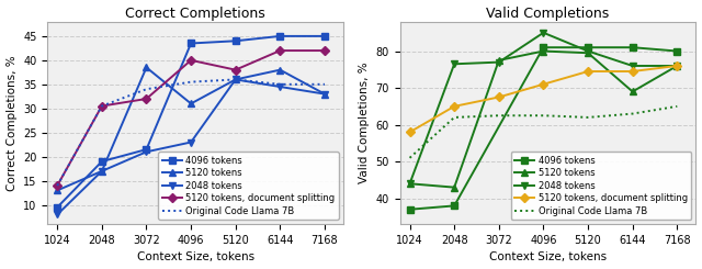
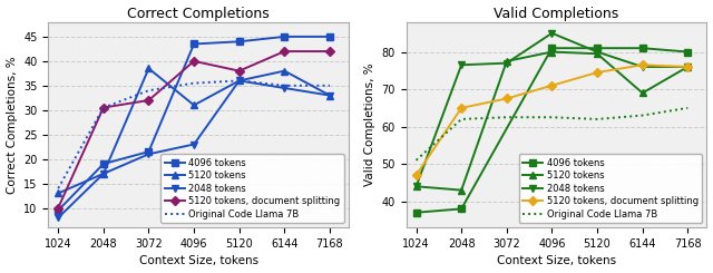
Correct Completions/5120 tokens, document splitting/1024: 14.0 -> 10.0
Valid Completions/5120 tokens, document splitting/1024: 58.0 -> 47.0
Valid Completions/5120 tokens, document splitting/6144: 74.5 -> 76.5
